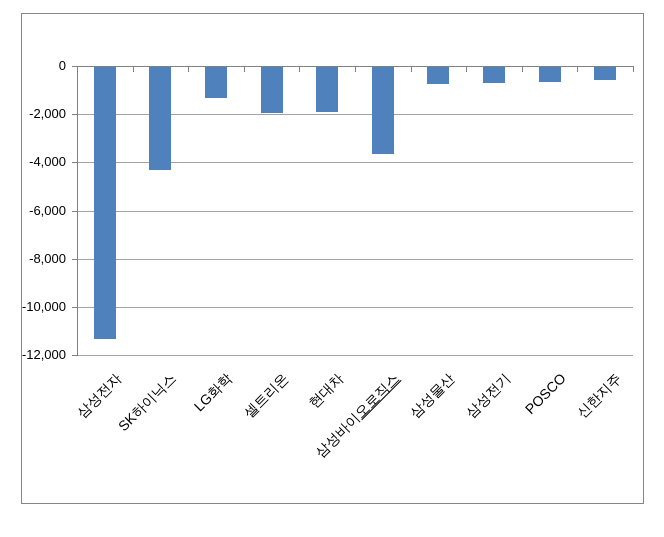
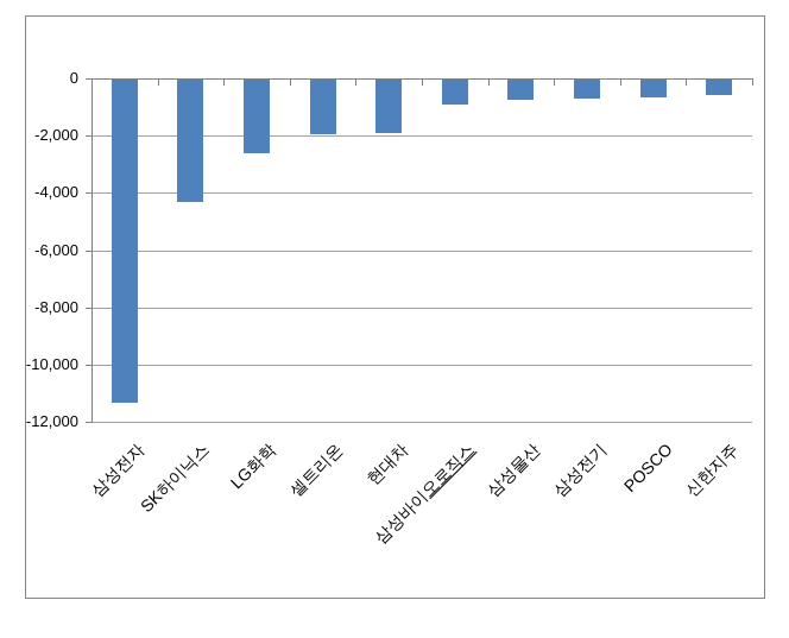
LG화학: -1300 -> -2600
삼성바이오로직스: -3600 -> -900
